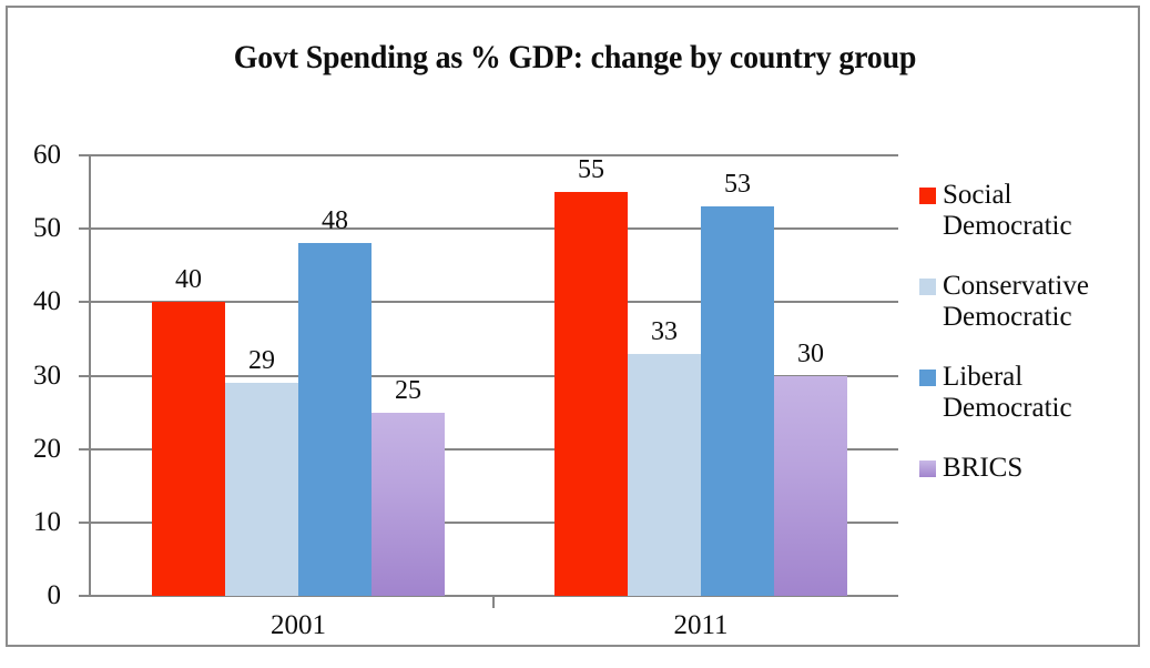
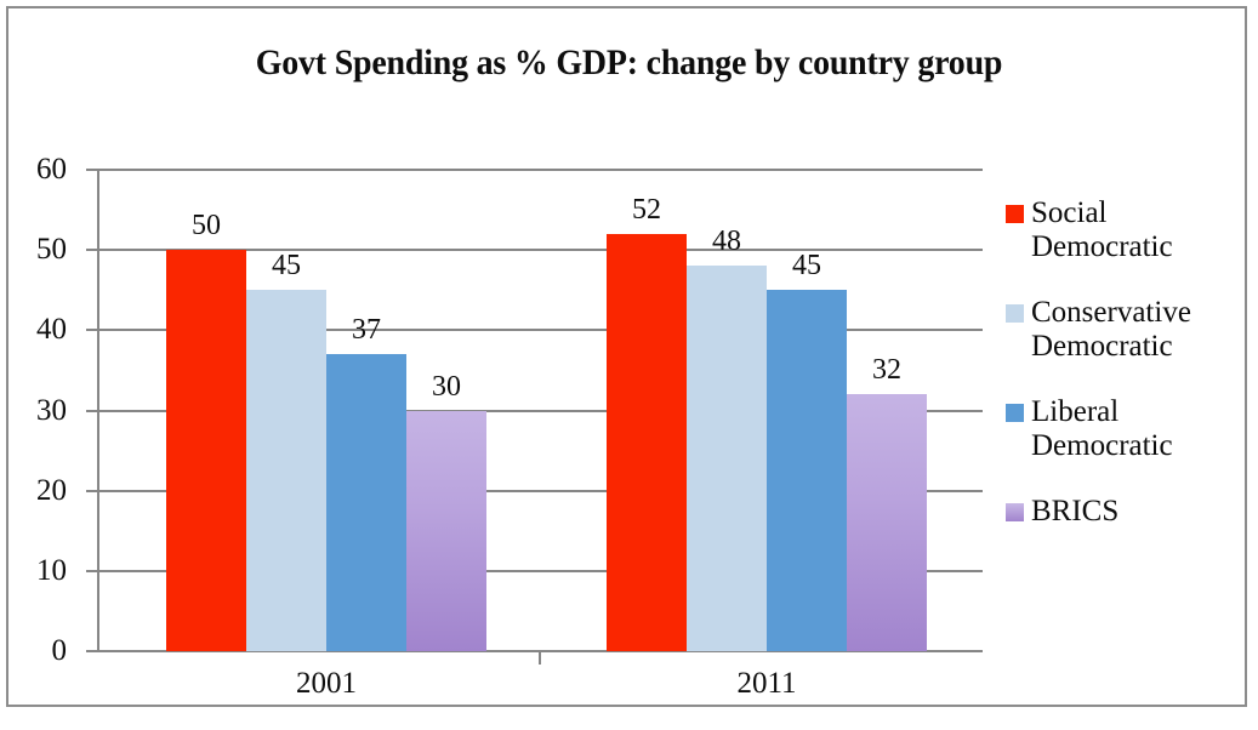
Social Democratic/2001: 40 -> 50
Conservative Democratic/2001: 29 -> 45
Liberal Democratic/2001: 48 -> 37
BRICS/2001: 25 -> 30
Social Democratic/2011: 55 -> 52
Conservative Democratic/2011: 33 -> 48
Liberal Democratic/2011: 53 -> 45
BRICS/2011: 30 -> 32
